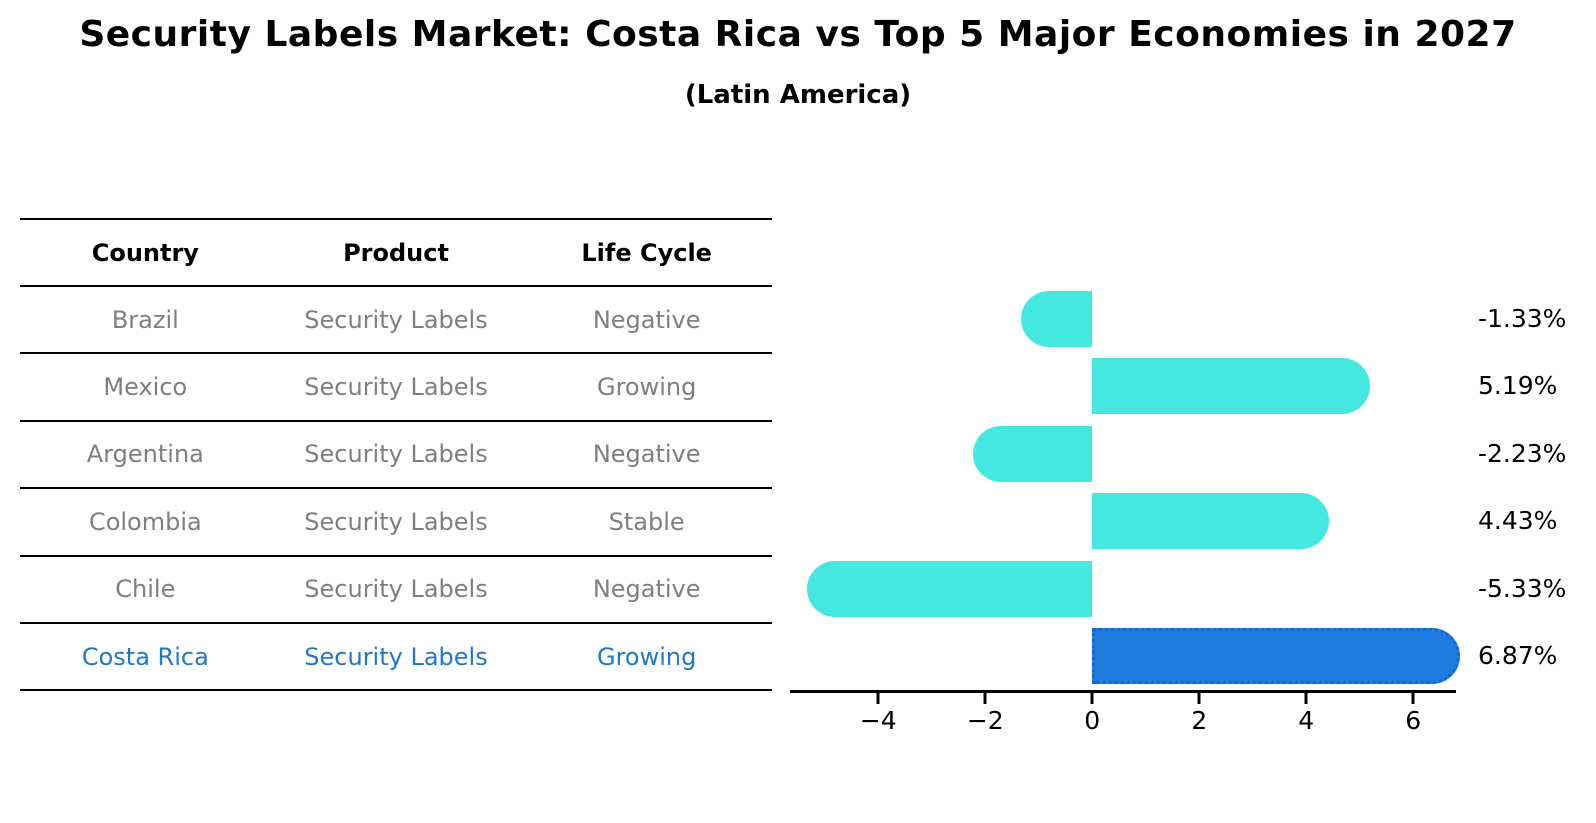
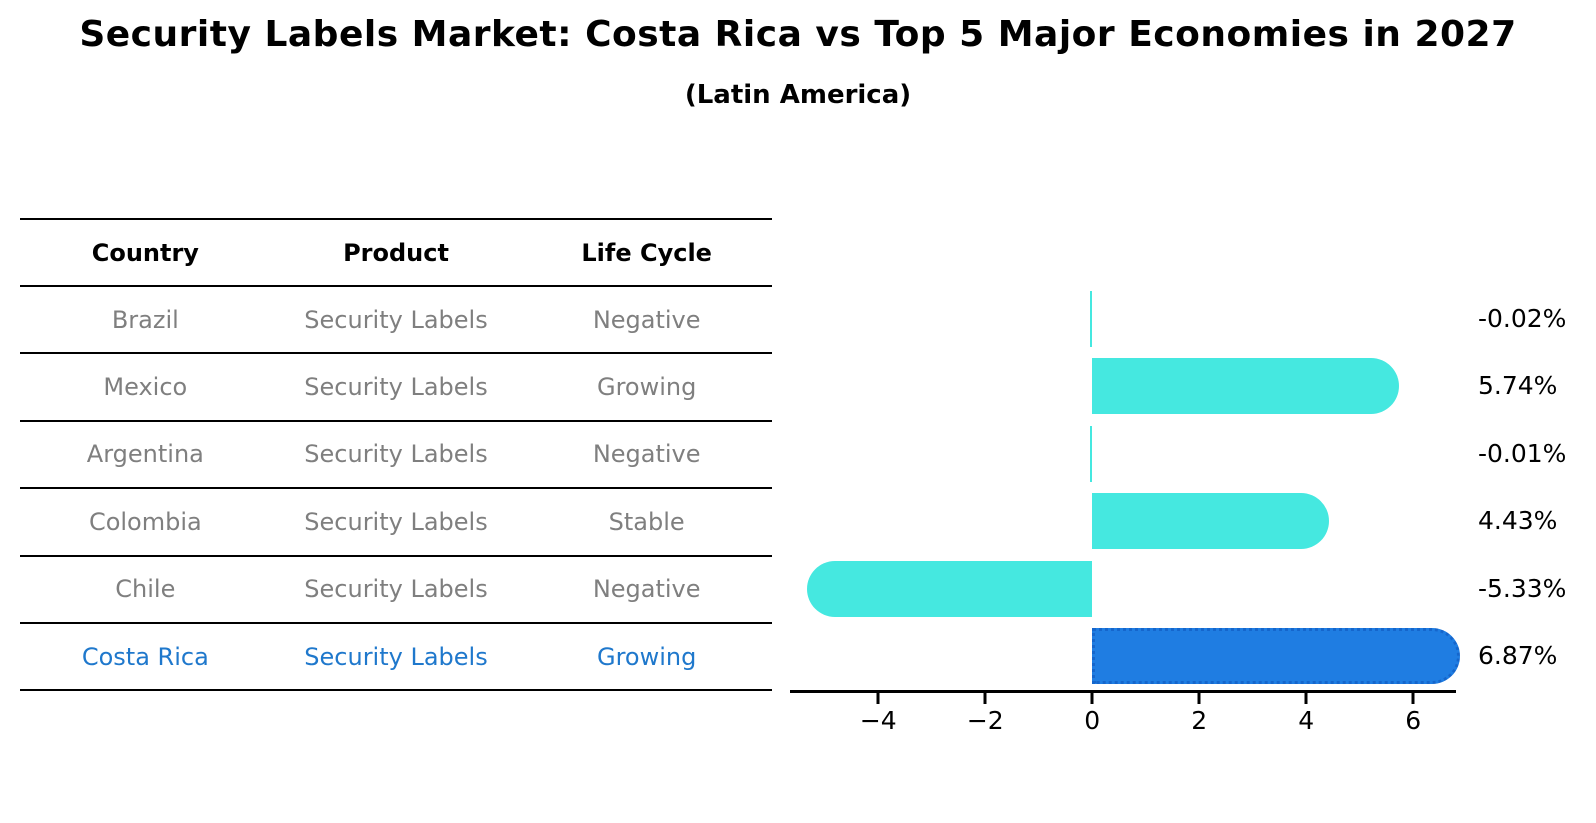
Brazil: -1.33% -> -0.02%
Mexico: 5.19% -> 5.74%
Argentina: -2.23% -> -0.01%
